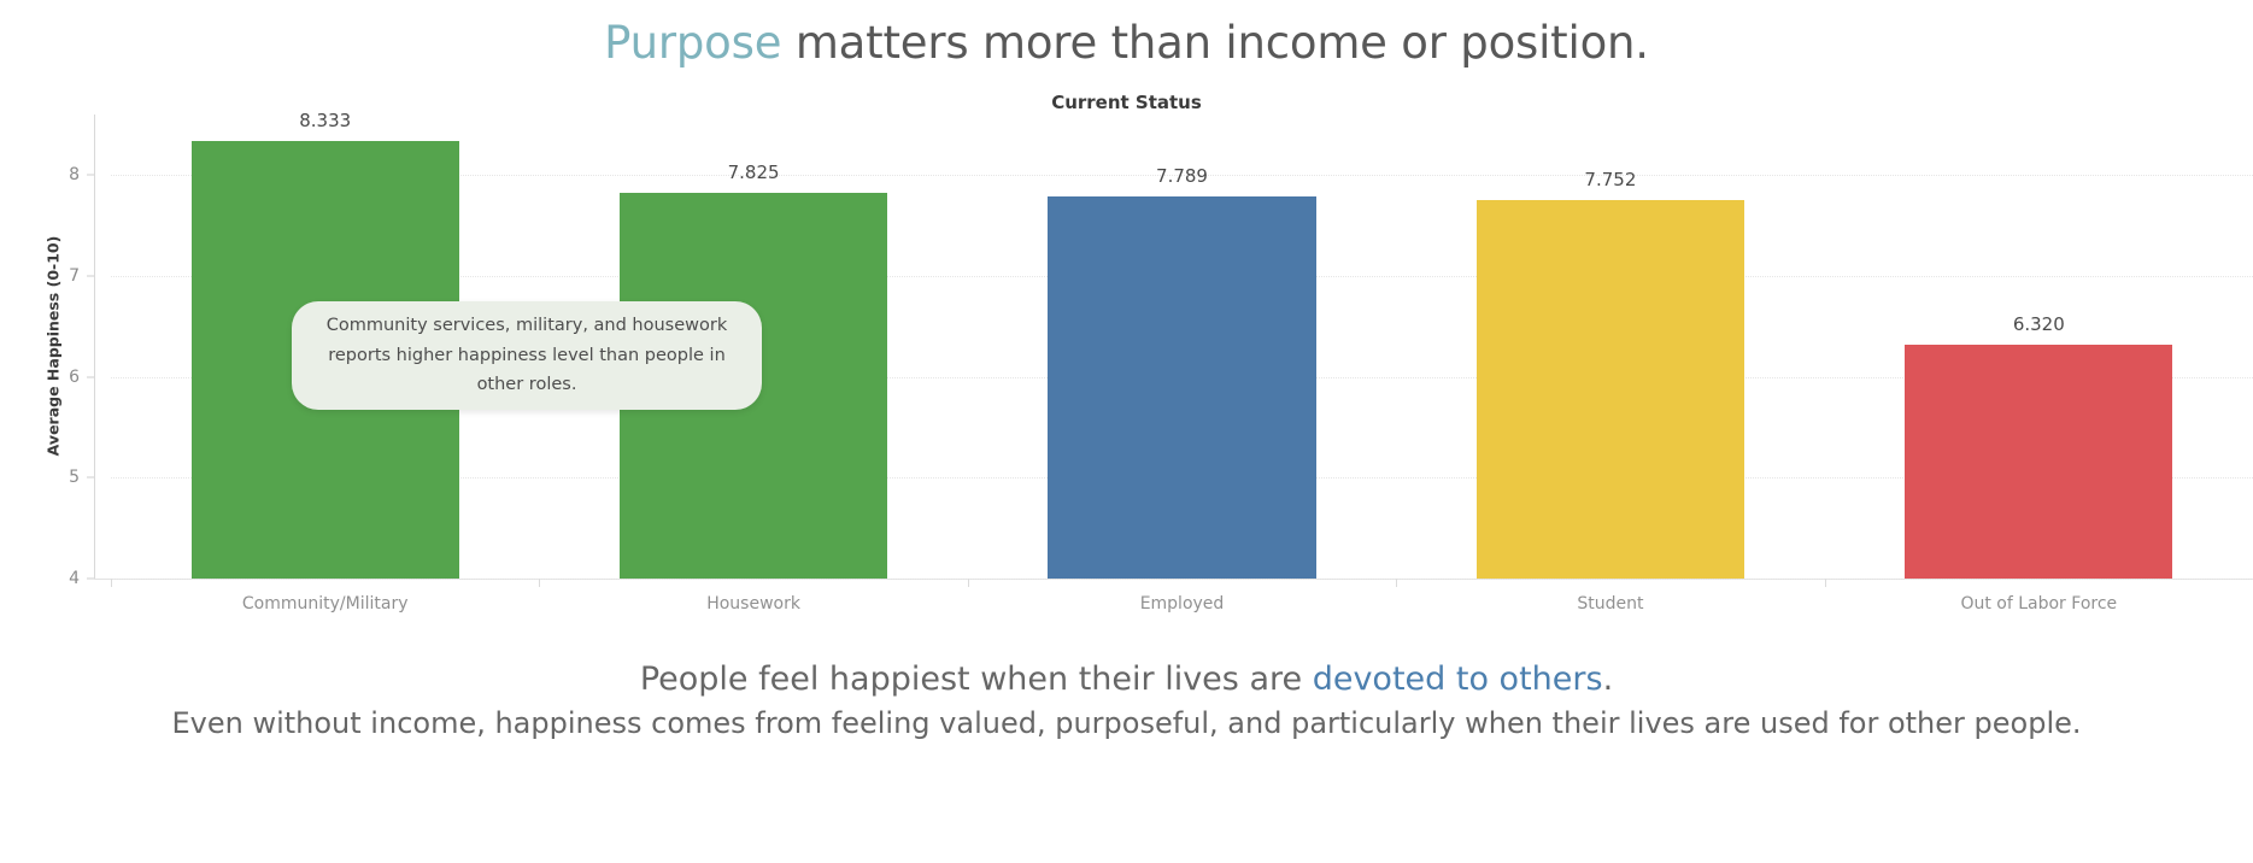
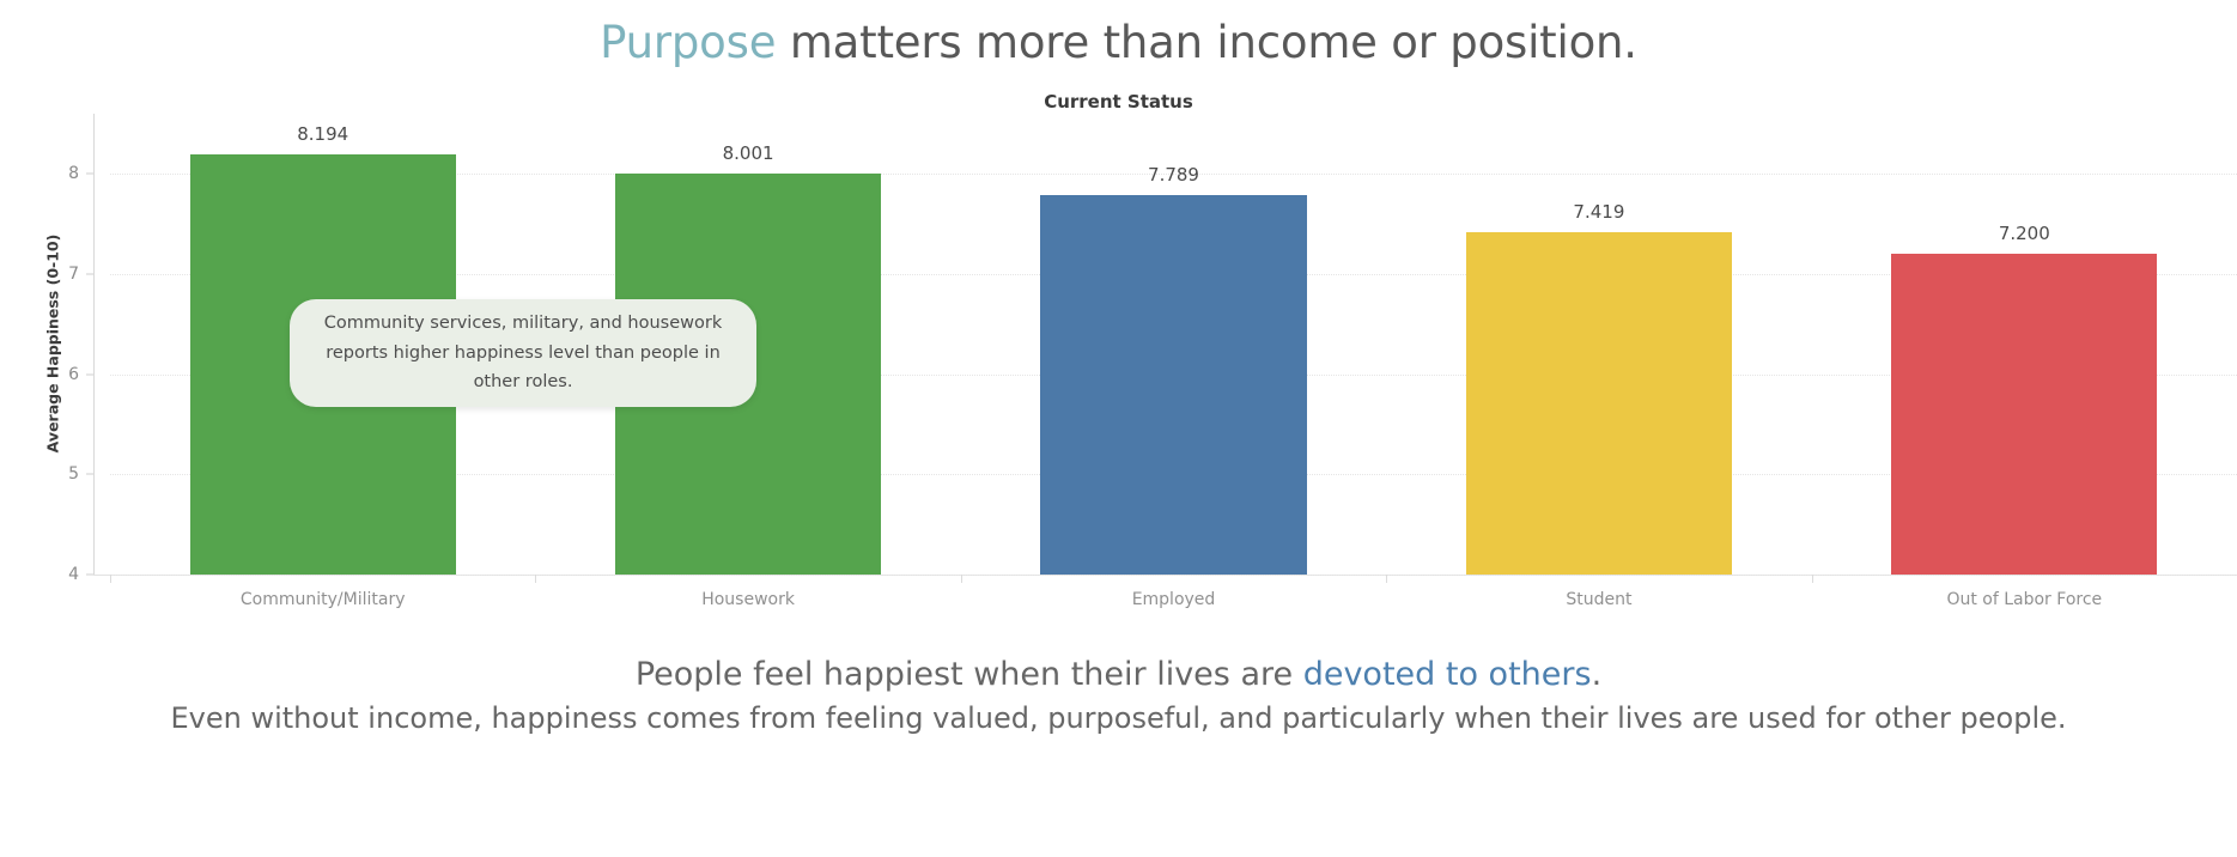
Community/Military: 8.333 -> 8.194
Housework: 7.825 -> 8.001
Student: 7.752 -> 7.419
Out of Labor Force: 6.320 -> 7.200
